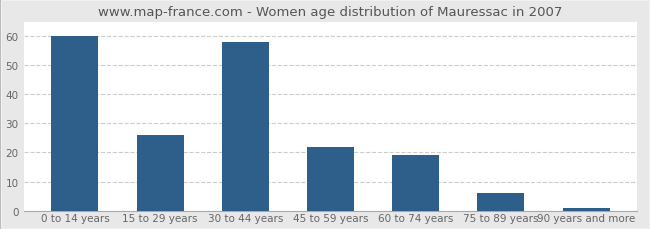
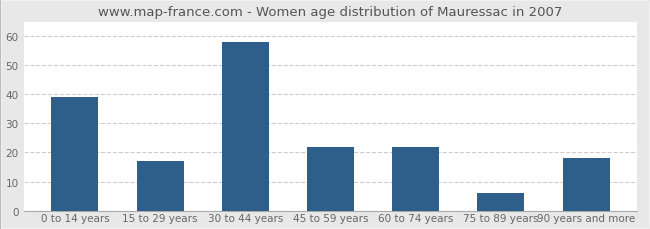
0 to 14 years: 60 -> 39
15 to 29 years: 26 -> 17
60 to 74 years: 19 -> 22
90 years and more: 1 -> 18
